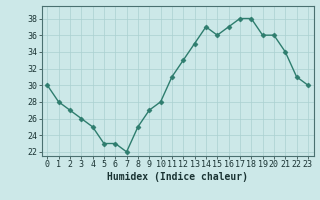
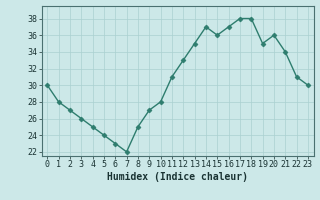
5: 23 -> 24
19: 36 -> 35
